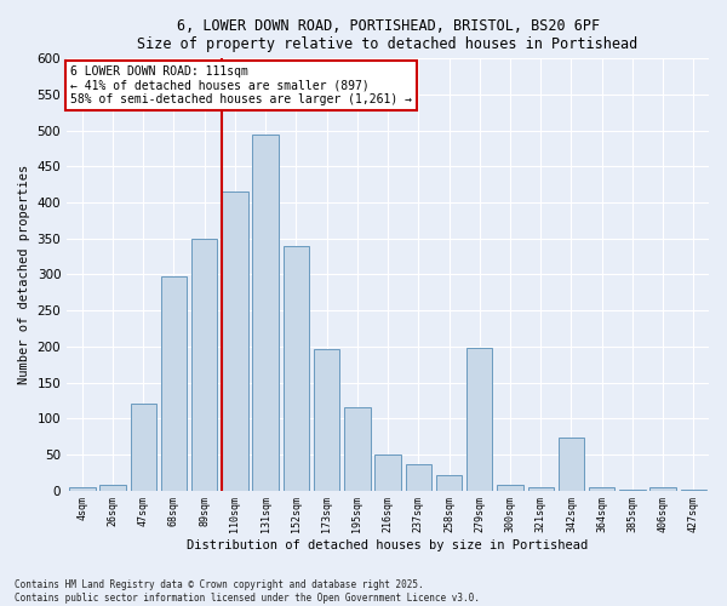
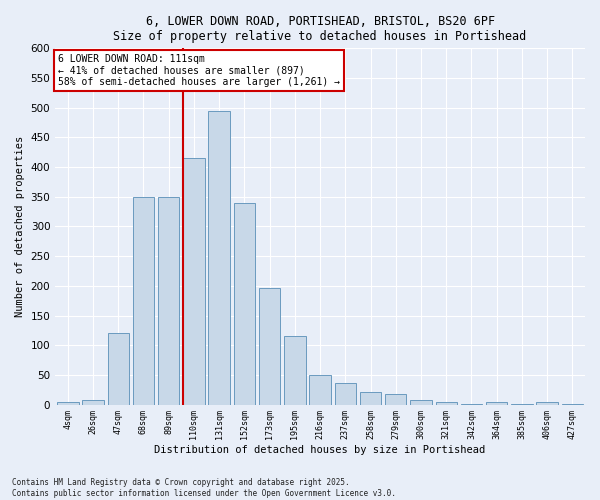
68sqm: 298 -> 350
279sqm: 198 -> 18
342sqm: 74 -> 1
